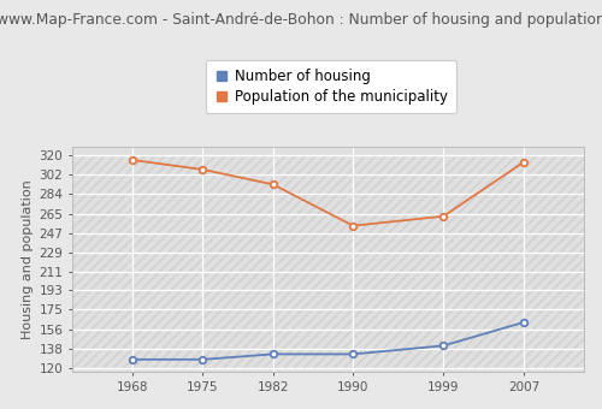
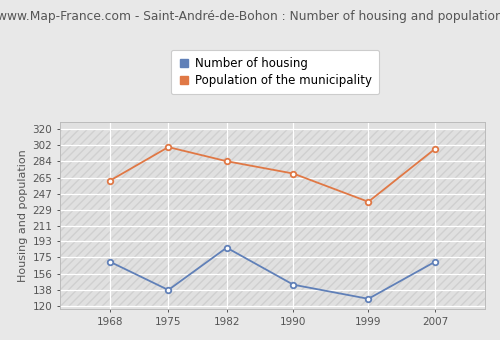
Number of housing/1968: 128 -> 170
Population of the municipality/1968: 316 -> 262
Number of housing/1975: 128 -> 138
Population of the municipality/1975: 307 -> 300
Number of housing/1982: 133 -> 186
Population of the municipality/1982: 293 -> 284
Number of housing/1990: 133 -> 144
Population of the municipality/1990: 254 -> 270
Number of housing/1999: 141 -> 128
Population of the municipality/1999: 263 -> 238
Number of housing/2007: 163 -> 170
Population of the municipality/2007: 314 -> 298
